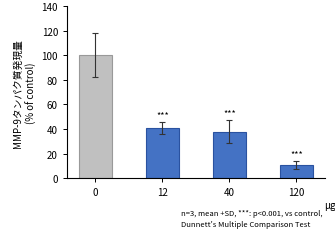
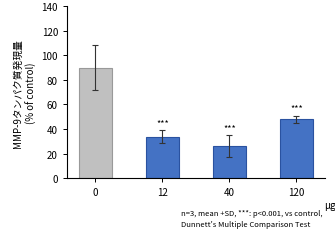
0: 100 -> 90
12: 41 -> 34
40: 38 -> 26
120: 11 -> 48
